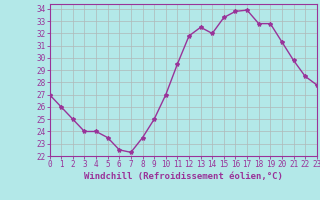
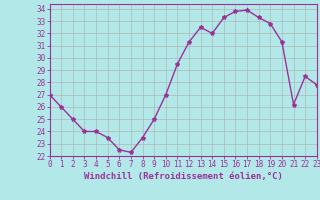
12: 31.8 -> 31.3
18: 32.8 -> 33.3
21: 29.8 -> 26.2
